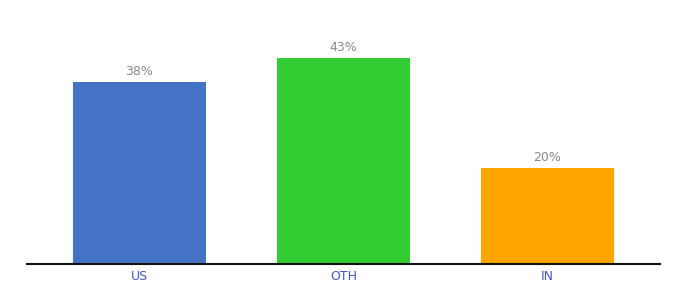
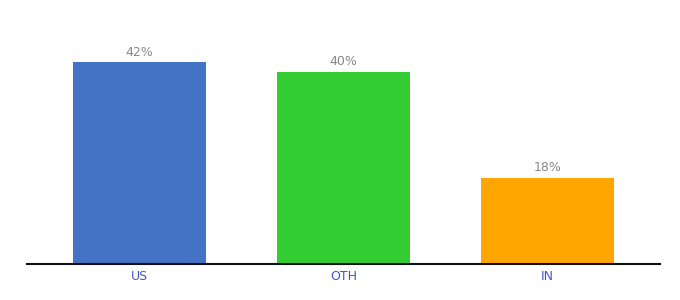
US: 38% -> 42%
OTH: 43% -> 40%
IN: 20% -> 18%
